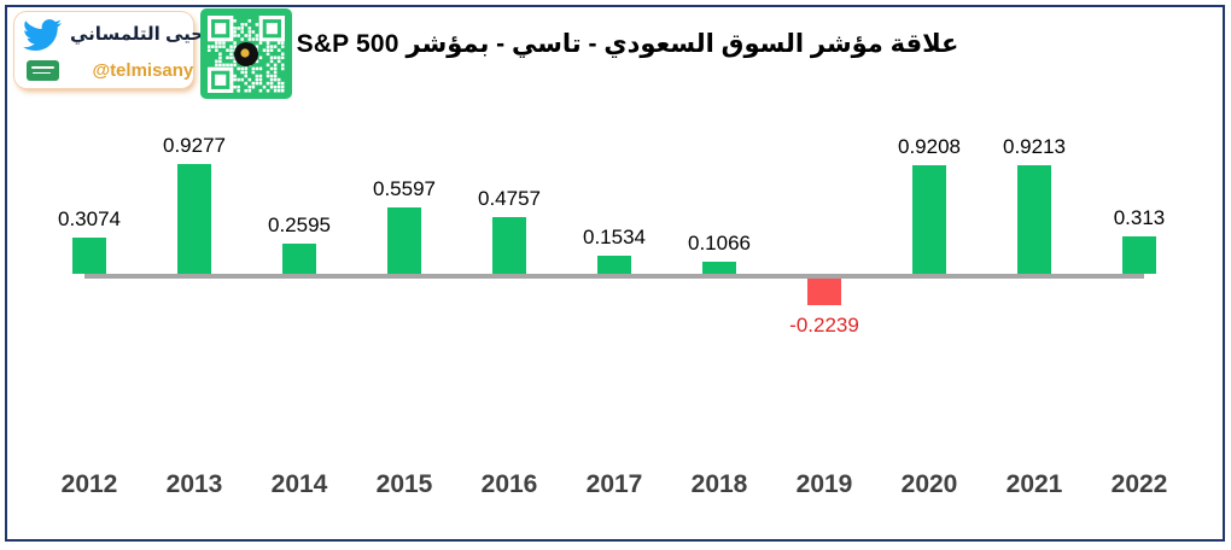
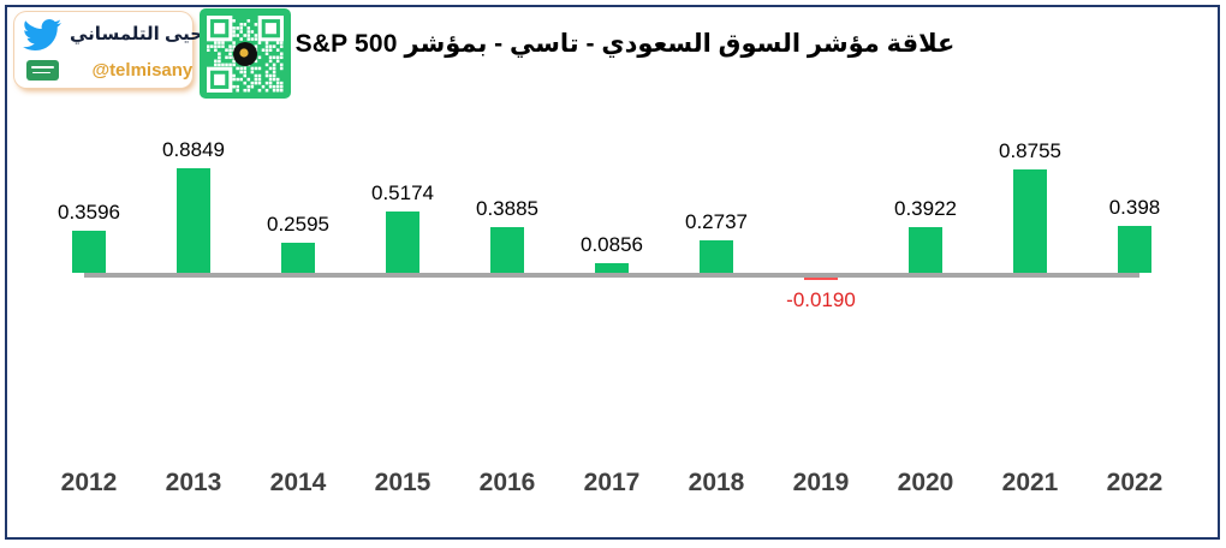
2012: 0.3074 -> 0.3596
2013: 0.9277 -> 0.8849
2015: 0.5597 -> 0.5174
2016: 0.4757 -> 0.3885
2017: 0.1534 -> 0.0856
2018: 0.1066 -> 0.2737
2019: -0.2239 -> -0.0190
2020: 0.9208 -> 0.3922
2021: 0.9213 -> 0.8755
2022: 0.313 -> 0.398
